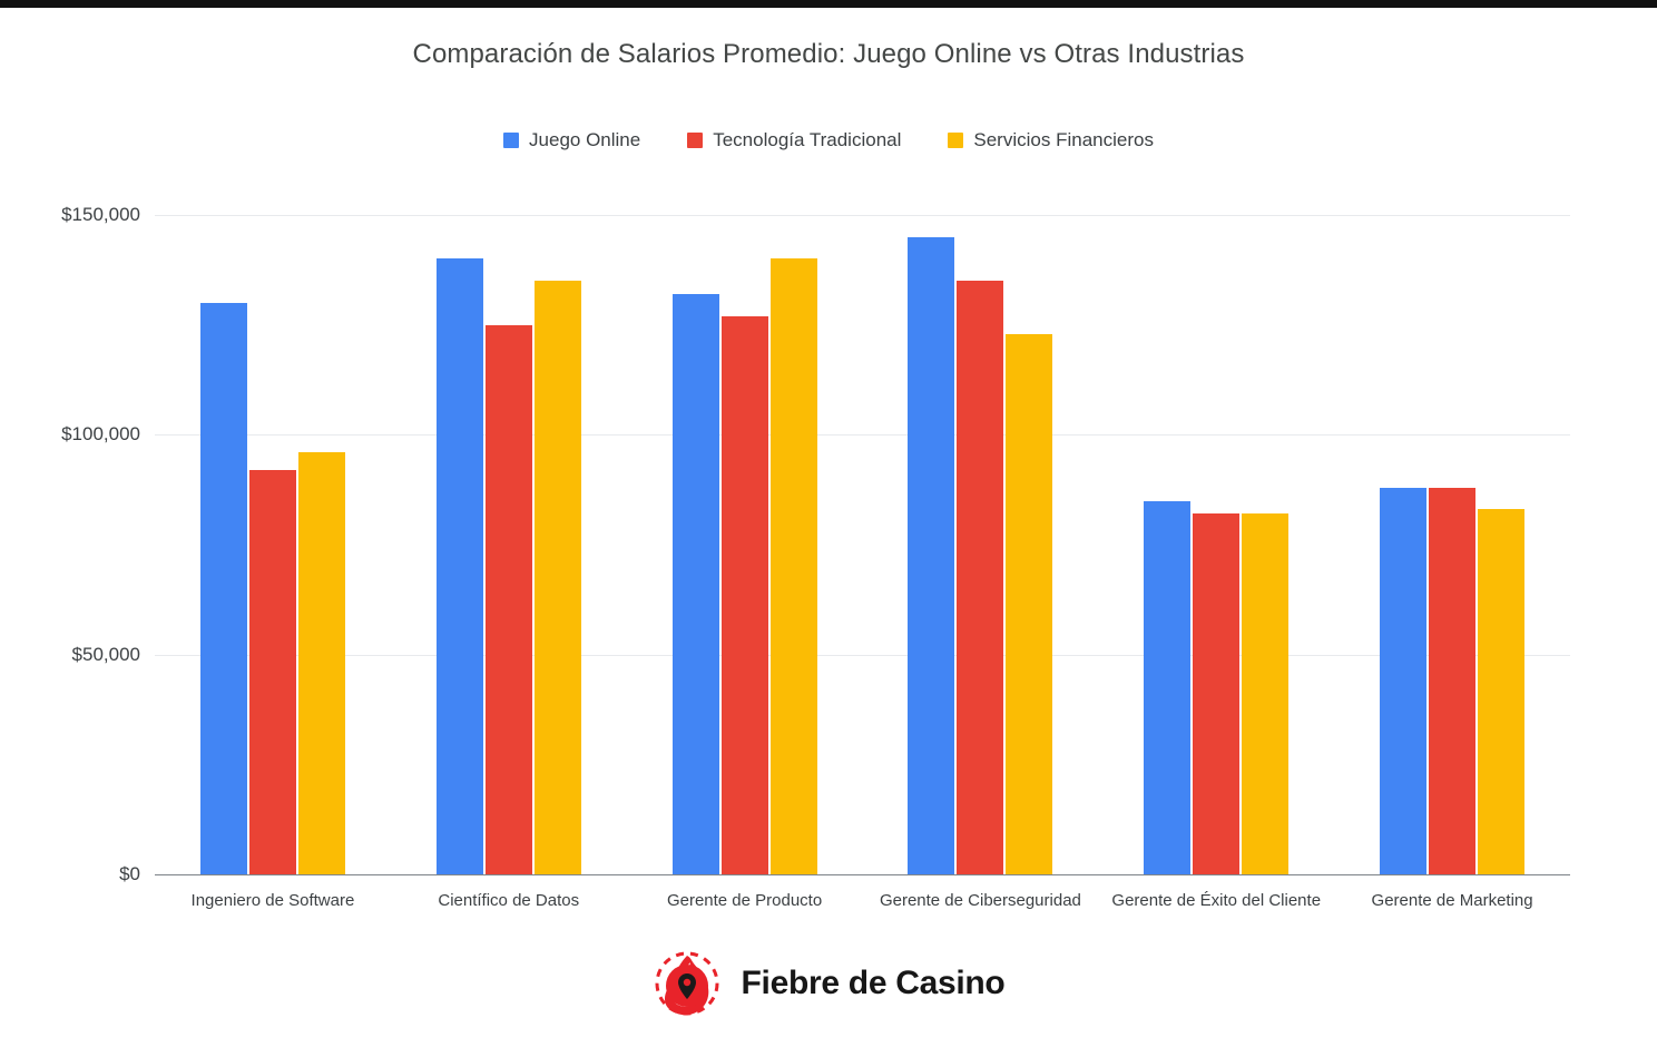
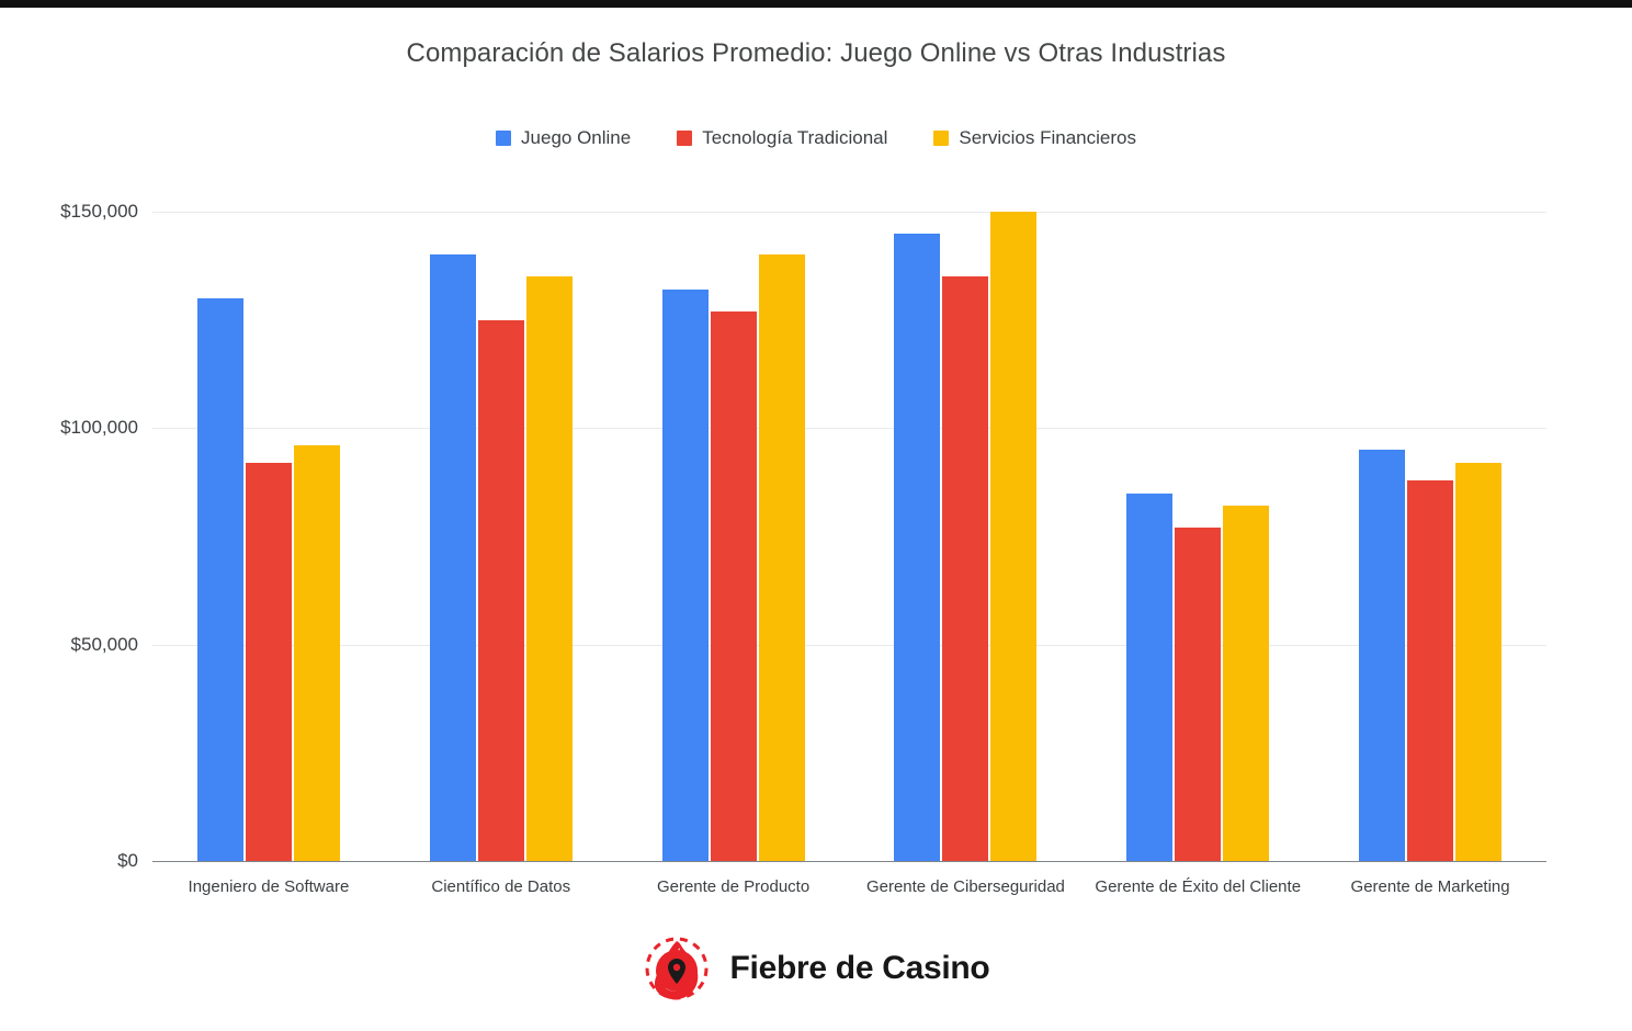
Servicios Financieros/Gerente de Ciberseguridad: $123000 -> $150000
Tecnología Tradicional/Gerente de Éxito del Cliente: $82000 -> $77000
Juego Online/Gerente de Marketing: $88000 -> $95000
Servicios Financieros/Gerente de Marketing: $83000 -> $92000
